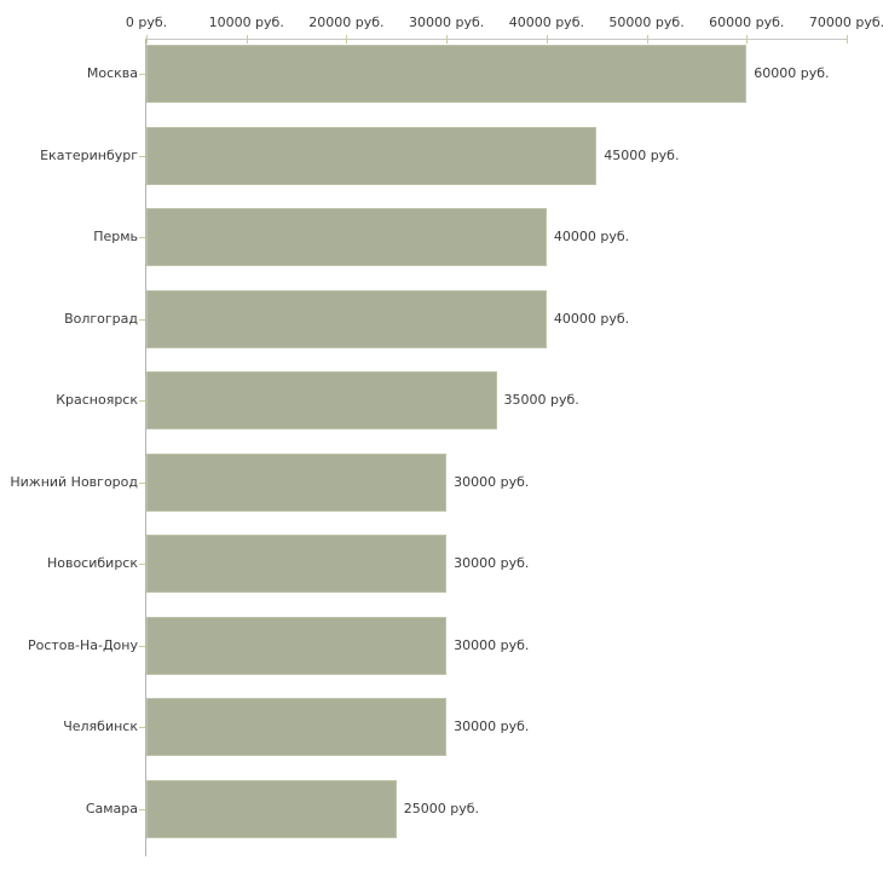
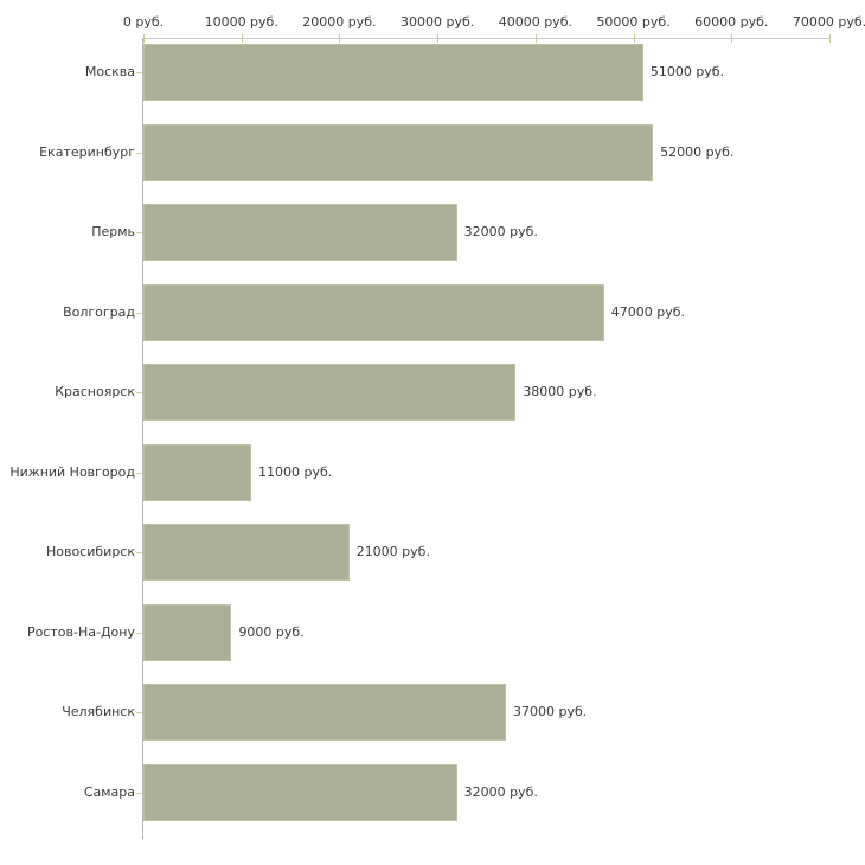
Москва: 60000 -> 51000
Екатеринбург: 45000 -> 52000
Пермь: 40000 -> 32000
Волгоград: 40000 -> 47000
Красноярск: 35000 -> 38000
Нижний Новгород: 30000 -> 11000
Новосибирск: 30000 -> 21000
Ростов-На-Дону: 30000 -> 9000
Челябинск: 30000 -> 37000
Самара: 25000 -> 32000
